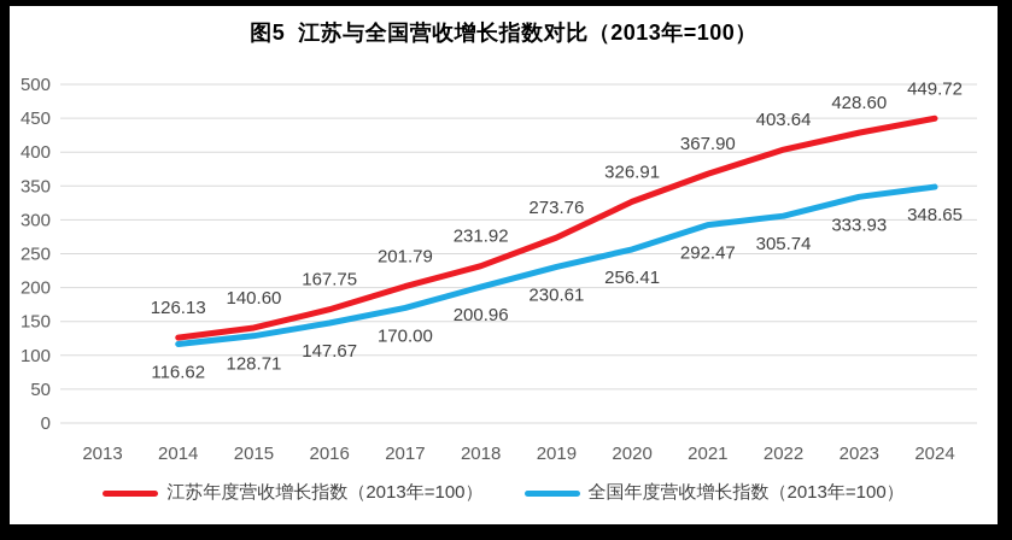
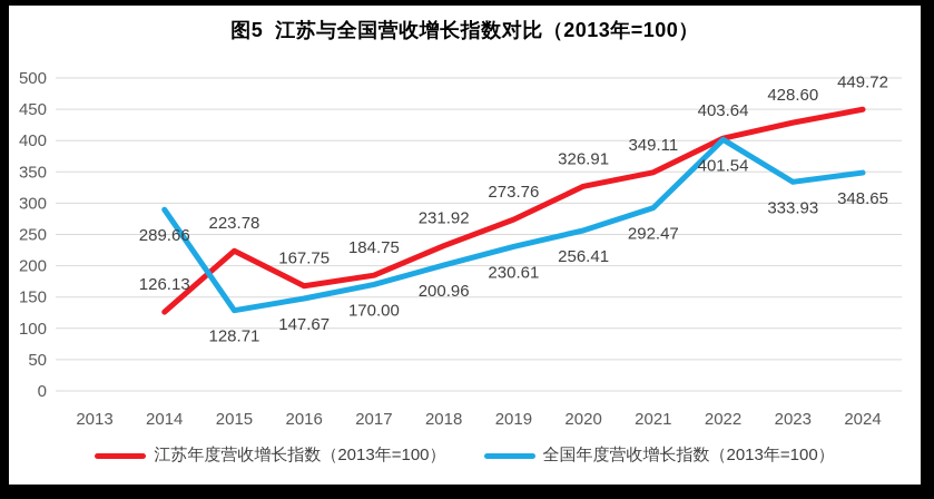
全国年度营收增长指数（2013年=100）/2014: 116.62 -> 289.66
江苏年度营收增长指数（2013年=100）/2015: 140.60 -> 223.78
江苏年度营收增长指数（2013年=100）/2017: 201.79 -> 184.75
江苏年度营收增长指数（2013年=100）/2021: 367.90 -> 349.11
全国年度营收增长指数（2013年=100）/2022: 305.74 -> 401.54
